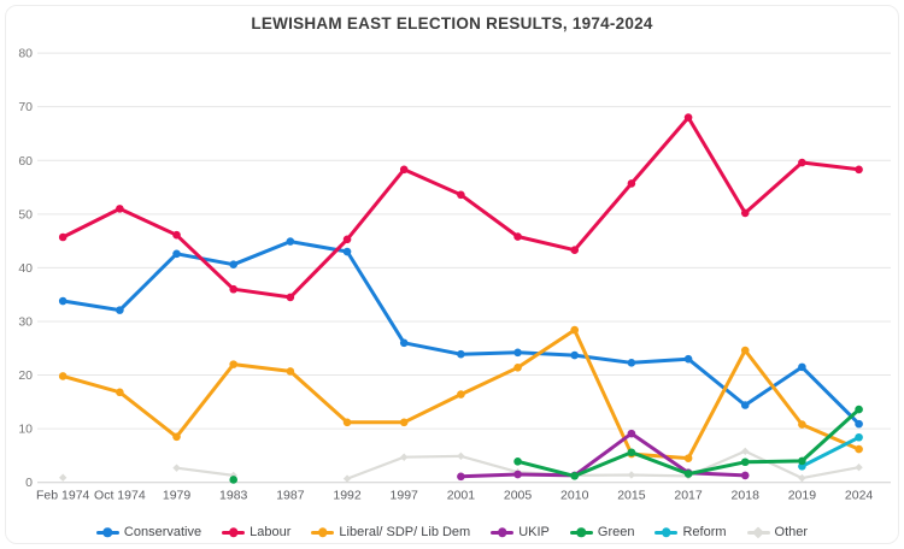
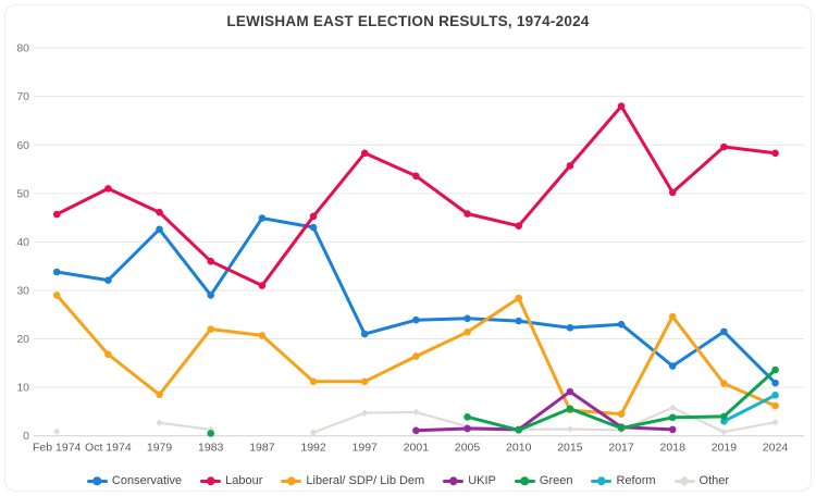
Liberal/ SDP/ Lib Dem/Feb 1974: 20 -> 29
Conservative/1983: 41 -> 29
Labour/1987: 34 -> 31
Conservative/1997: 26 -> 21
